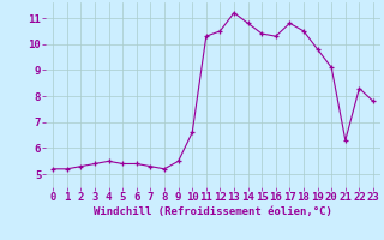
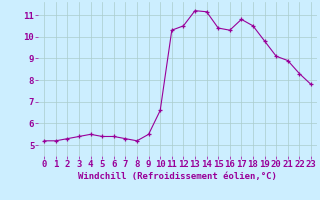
14: 10.80 -> 11.15
21: 6.30 -> 8.90
